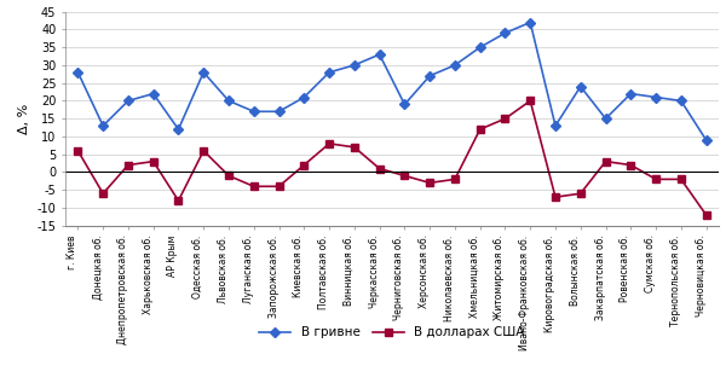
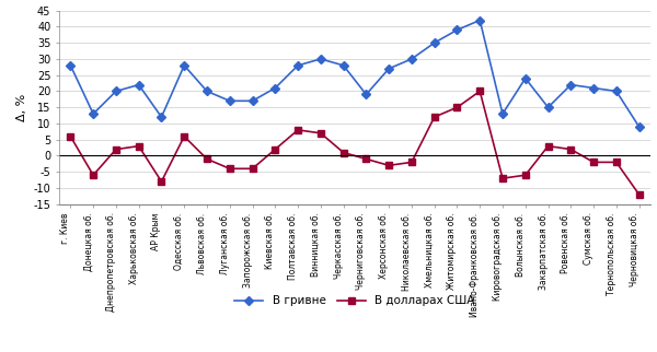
В гривне/Черкасская об.: 33 -> 28
